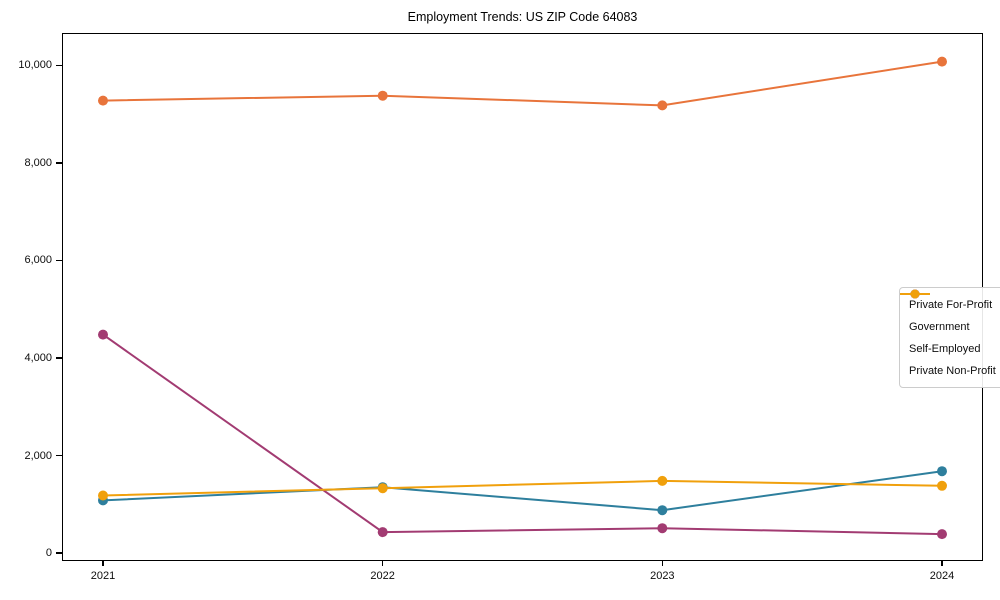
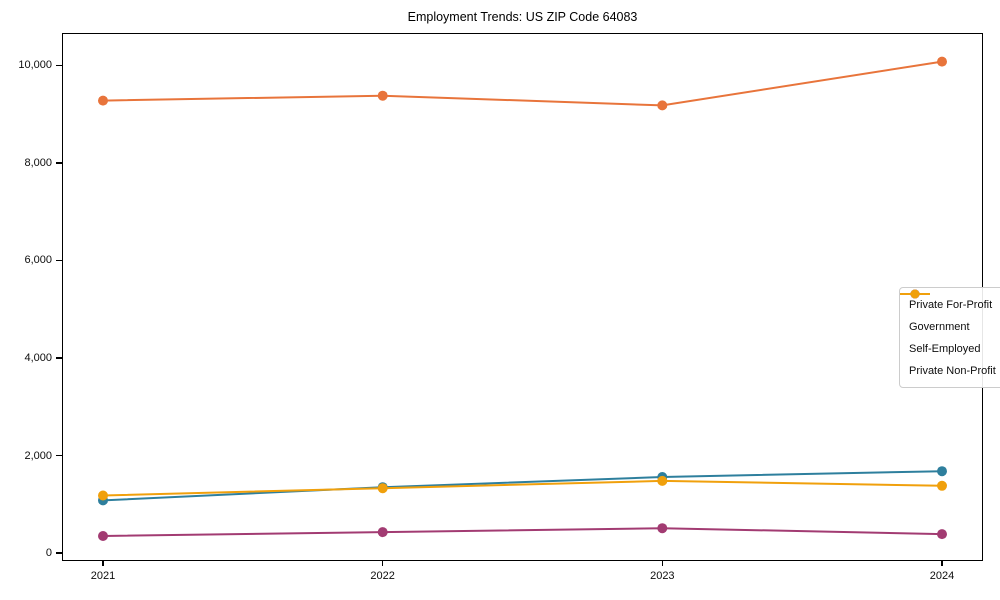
Self-Employed/2021: 4500 -> 400
Government/2023: 900 -> 1600
